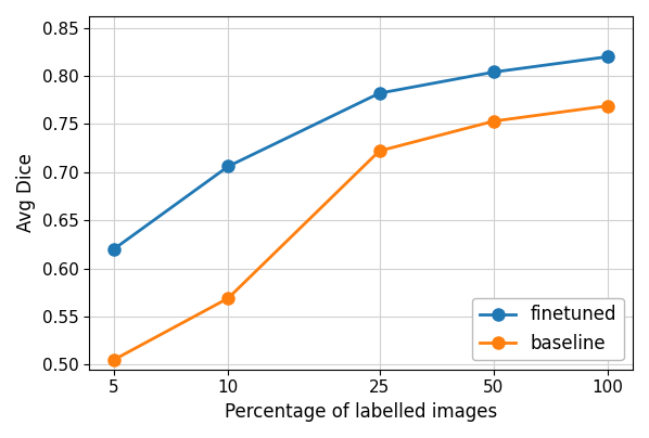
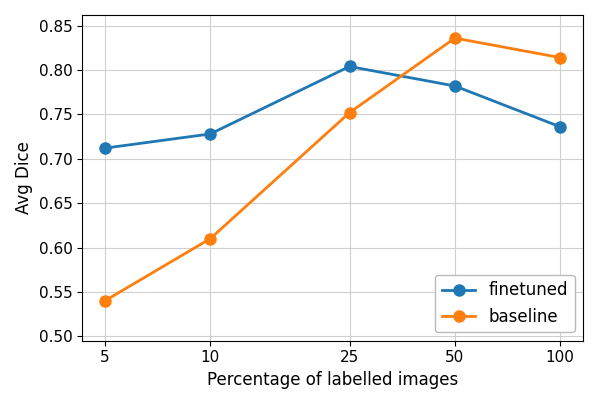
finetuned/5: 0.620 -> 0.712
baseline/5: 0.505 -> 0.540
finetuned/10: 0.706 -> 0.728
baseline/10: 0.569 -> 0.610
finetuned/25: 0.782 -> 0.804
baseline/25: 0.722 -> 0.752
finetuned/50: 0.804 -> 0.782
baseline/50: 0.753 -> 0.836
finetuned/100: 0.820 -> 0.736
baseline/100: 0.769 -> 0.814
